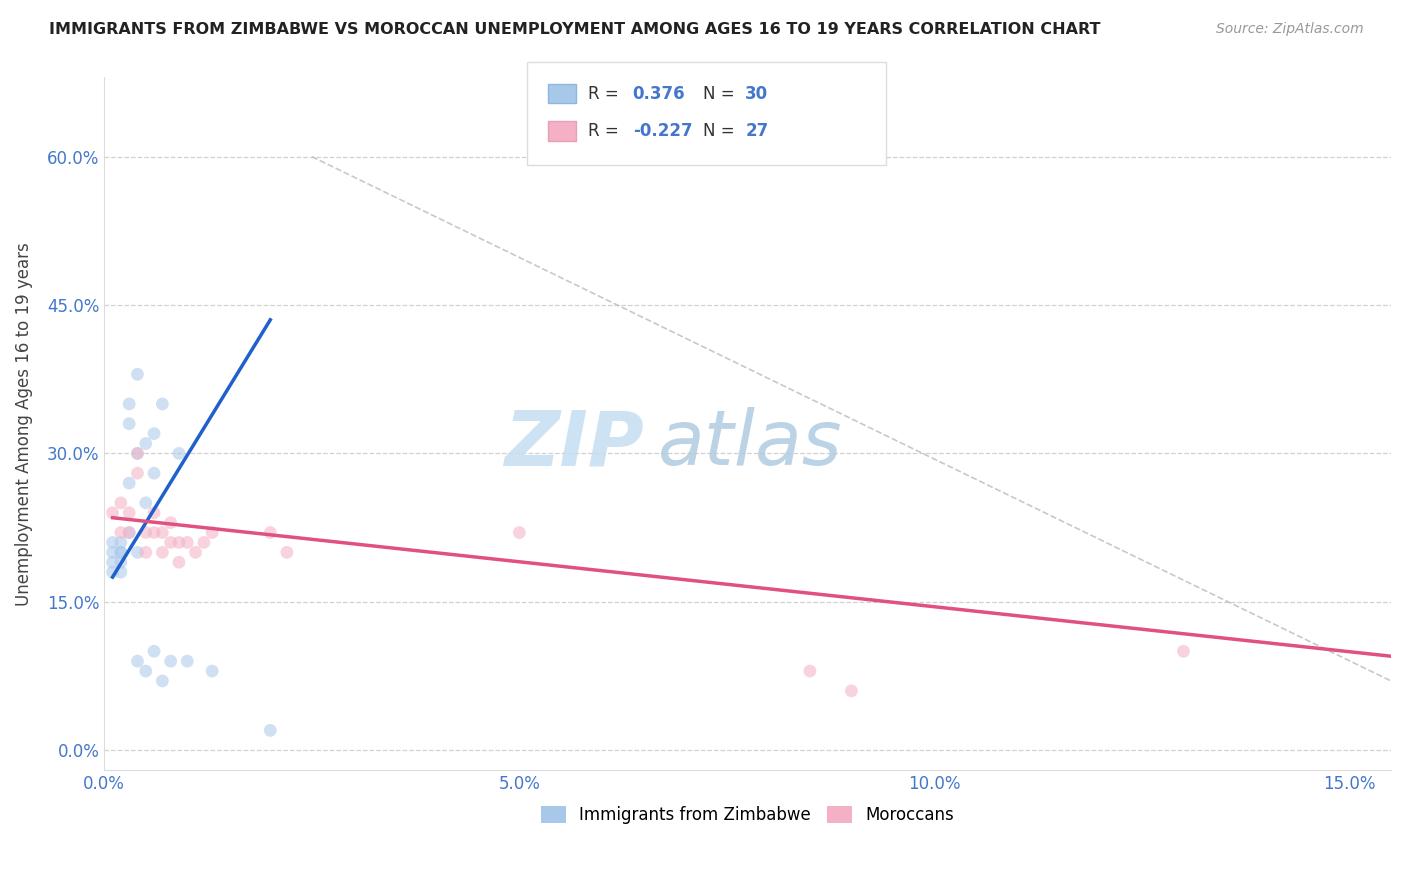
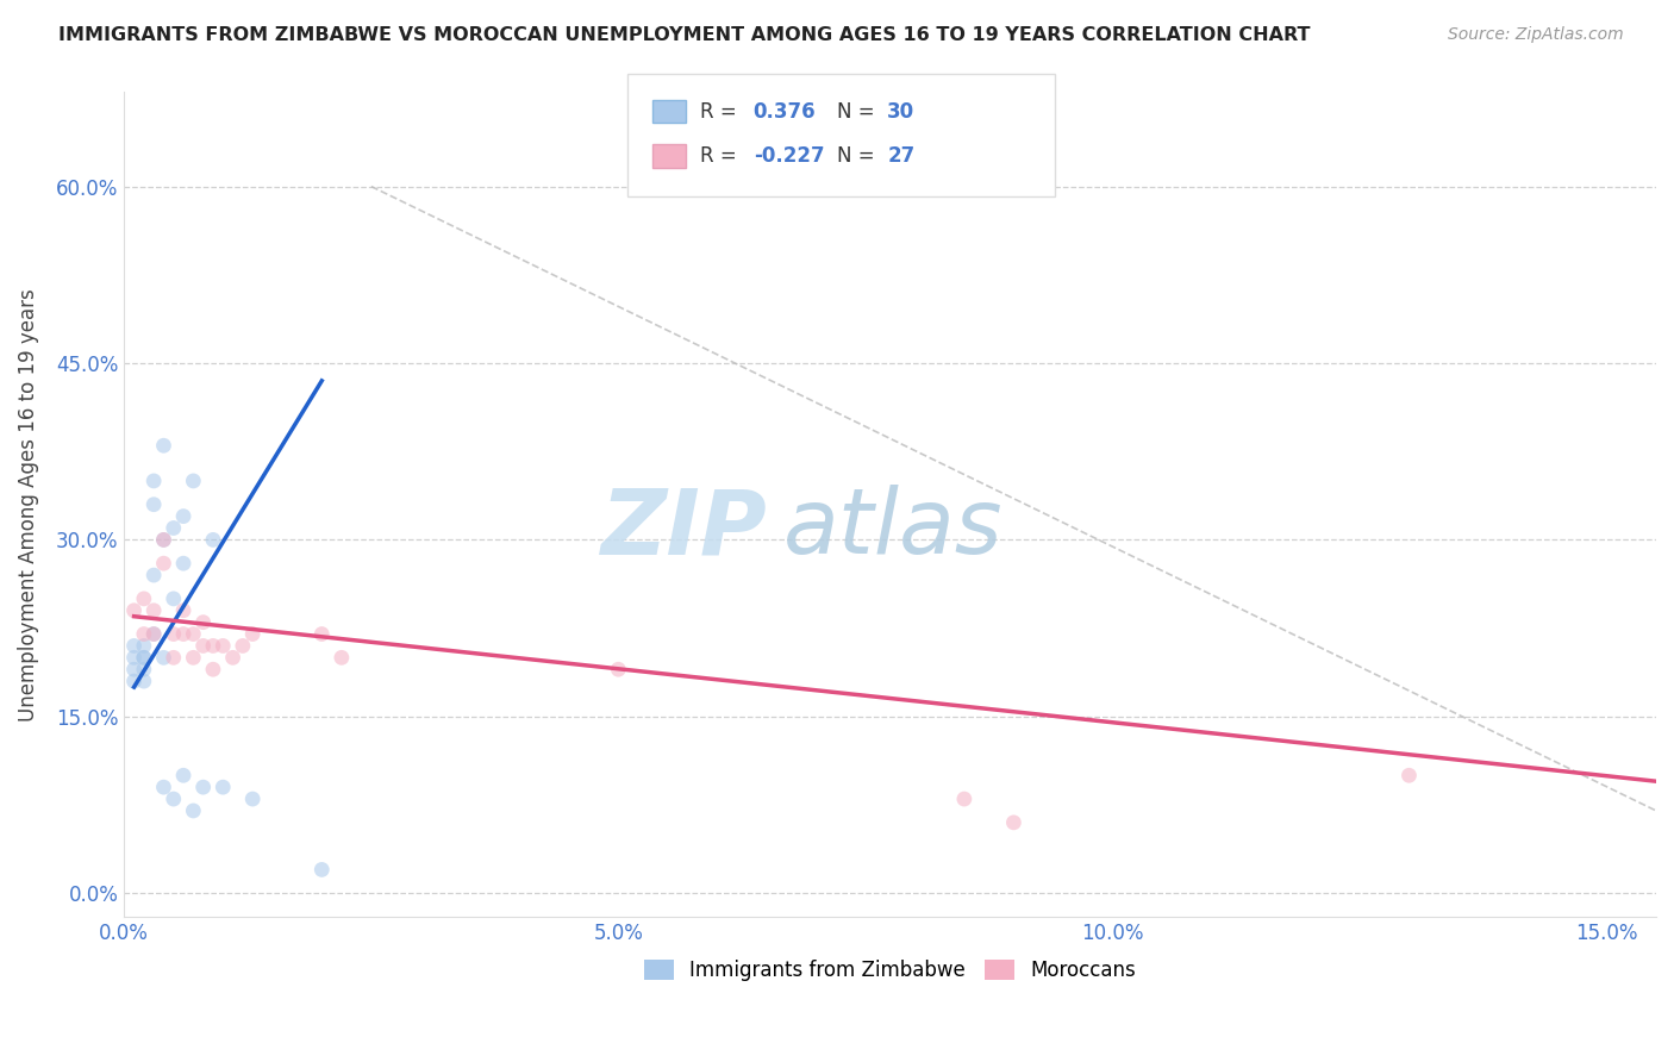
Moroccans/5.0%: 22% -> 19%
